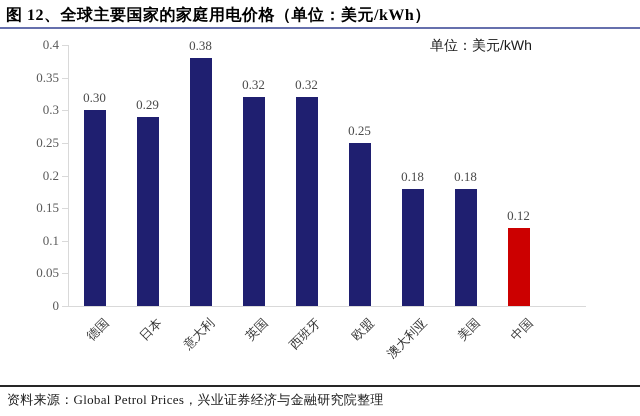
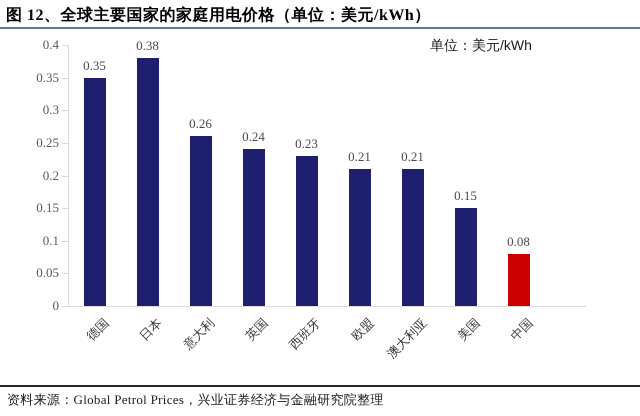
德国: 0.30 -> 0.35
日本: 0.29 -> 0.38
意大利: 0.38 -> 0.26
英国: 0.32 -> 0.24
西班牙: 0.32 -> 0.23
欧盟: 0.25 -> 0.21
澳大利亚: 0.18 -> 0.21
美国: 0.18 -> 0.15
中国: 0.12 -> 0.08
